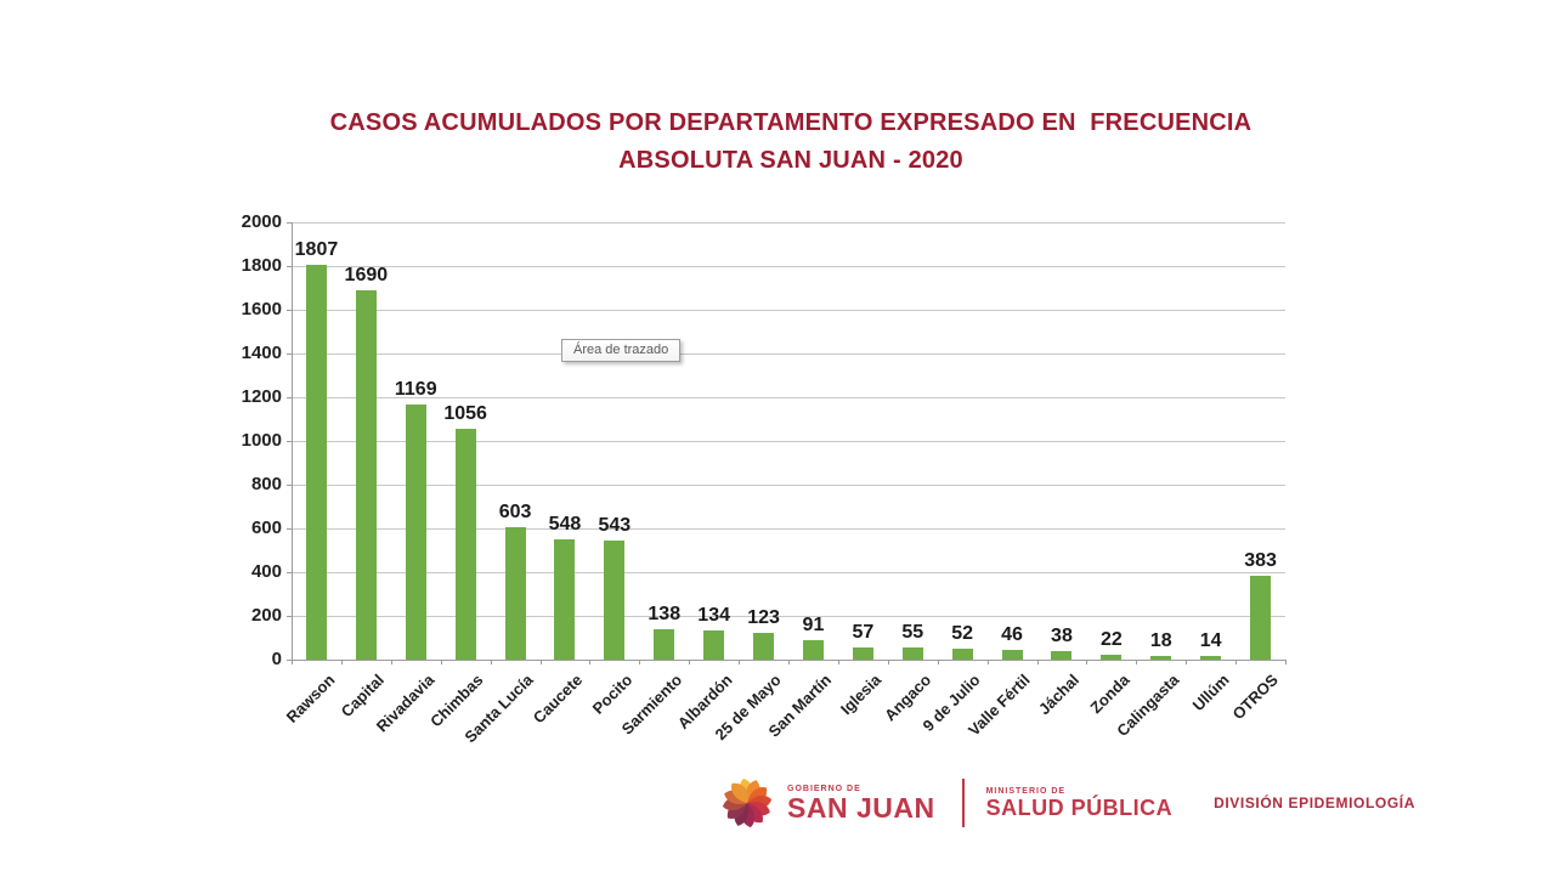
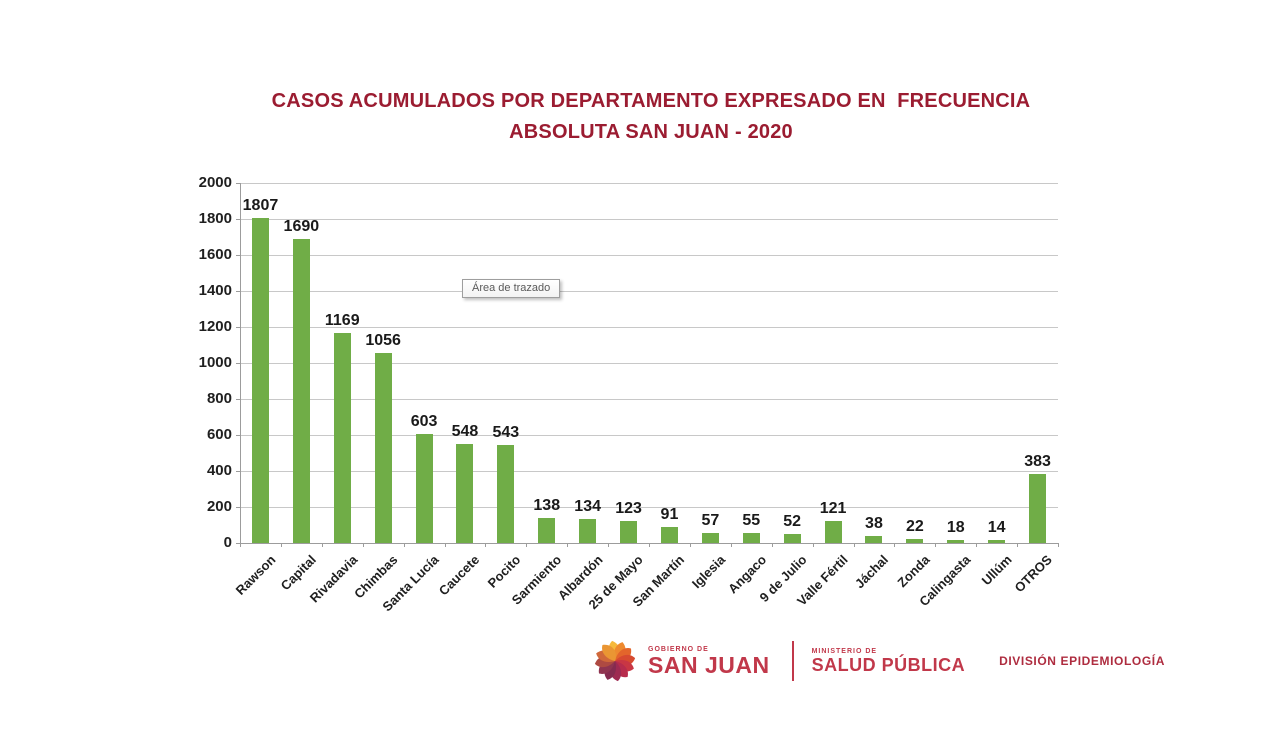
Valle Fértil: 46 -> 121
